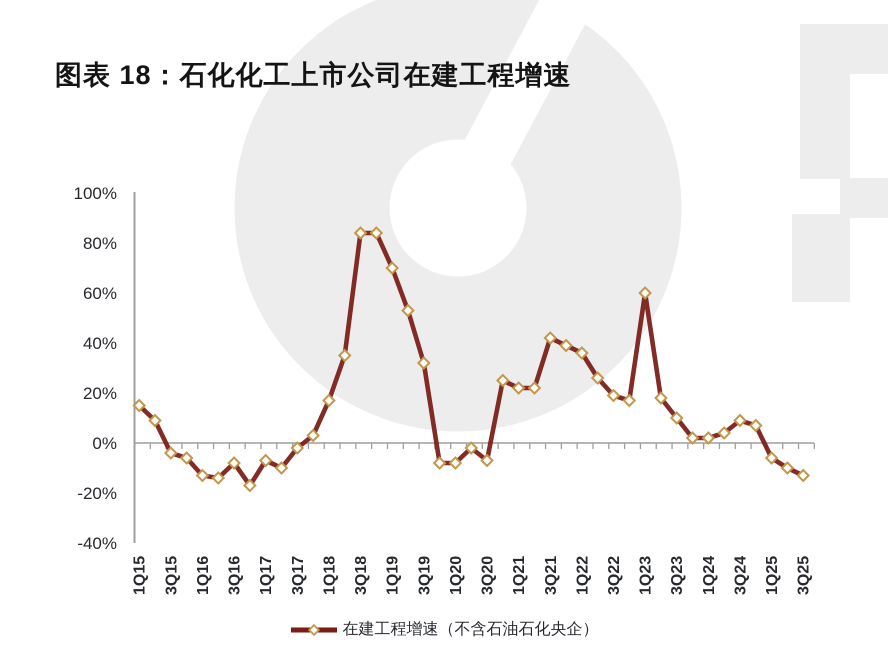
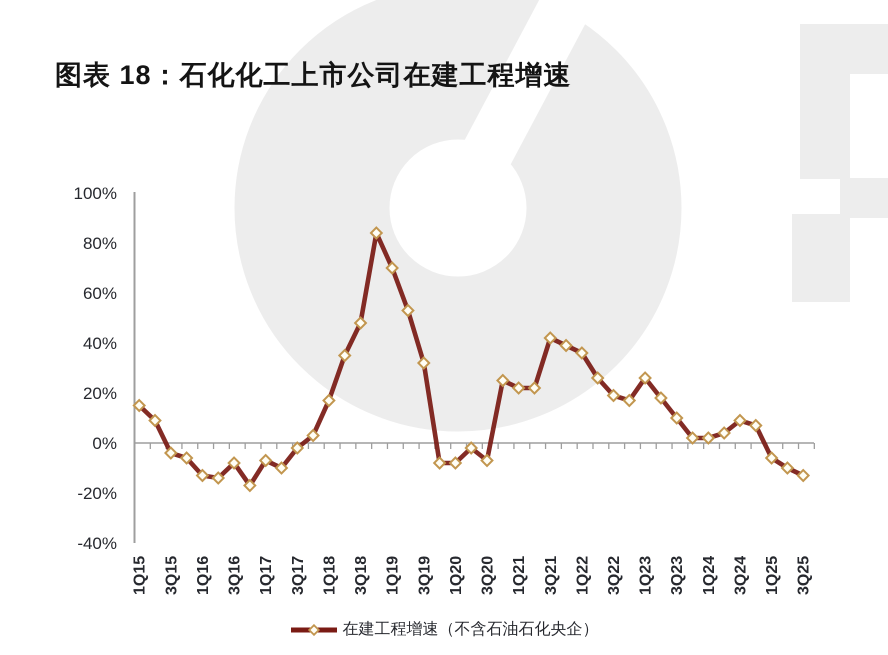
3Q18: 84% -> 48%
1Q23: 60% -> 26%
